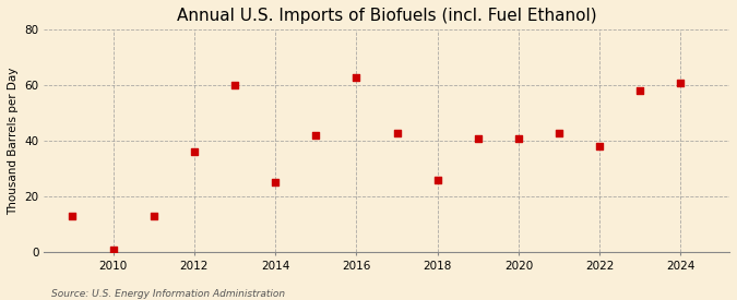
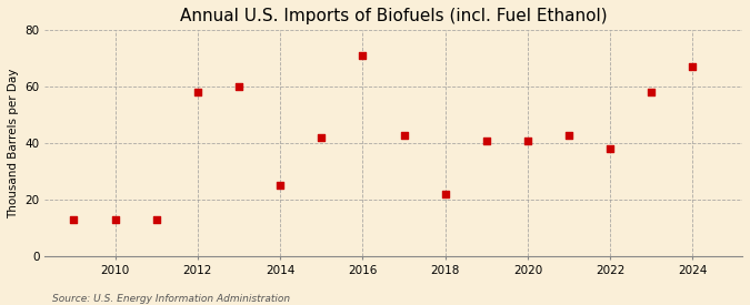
2010: 1 -> 13
2012: 36 -> 58
2016: 63 -> 71
2018: 26 -> 22
2024: 61 -> 67
